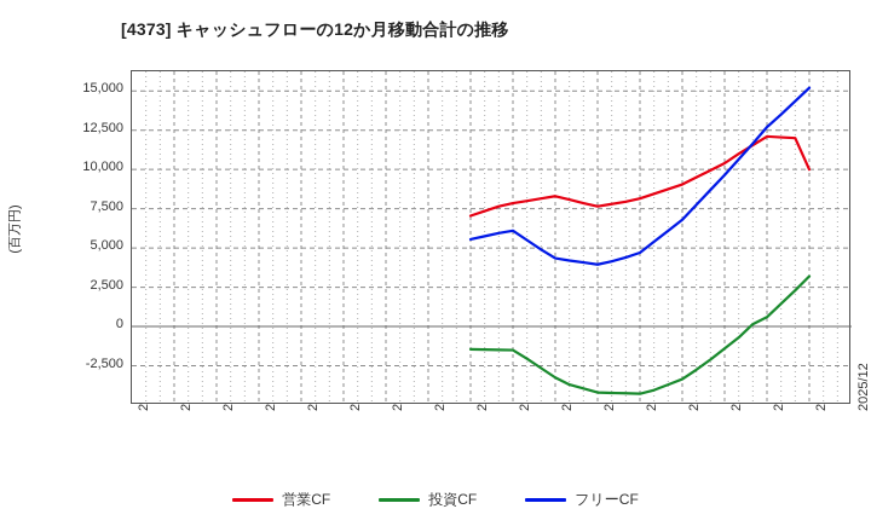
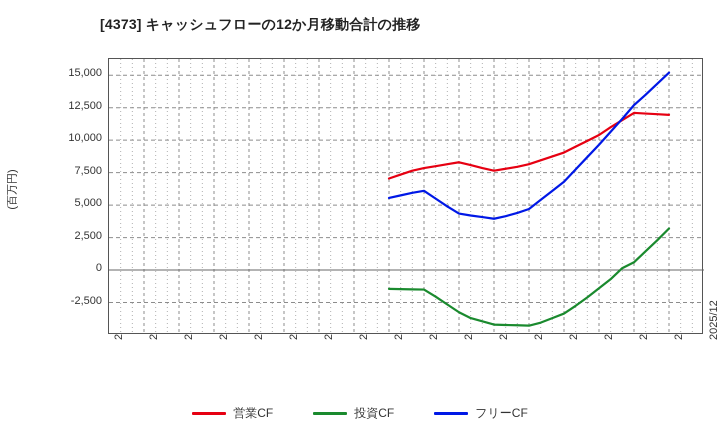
営業CF/2025/09: 10000 -> 12000
